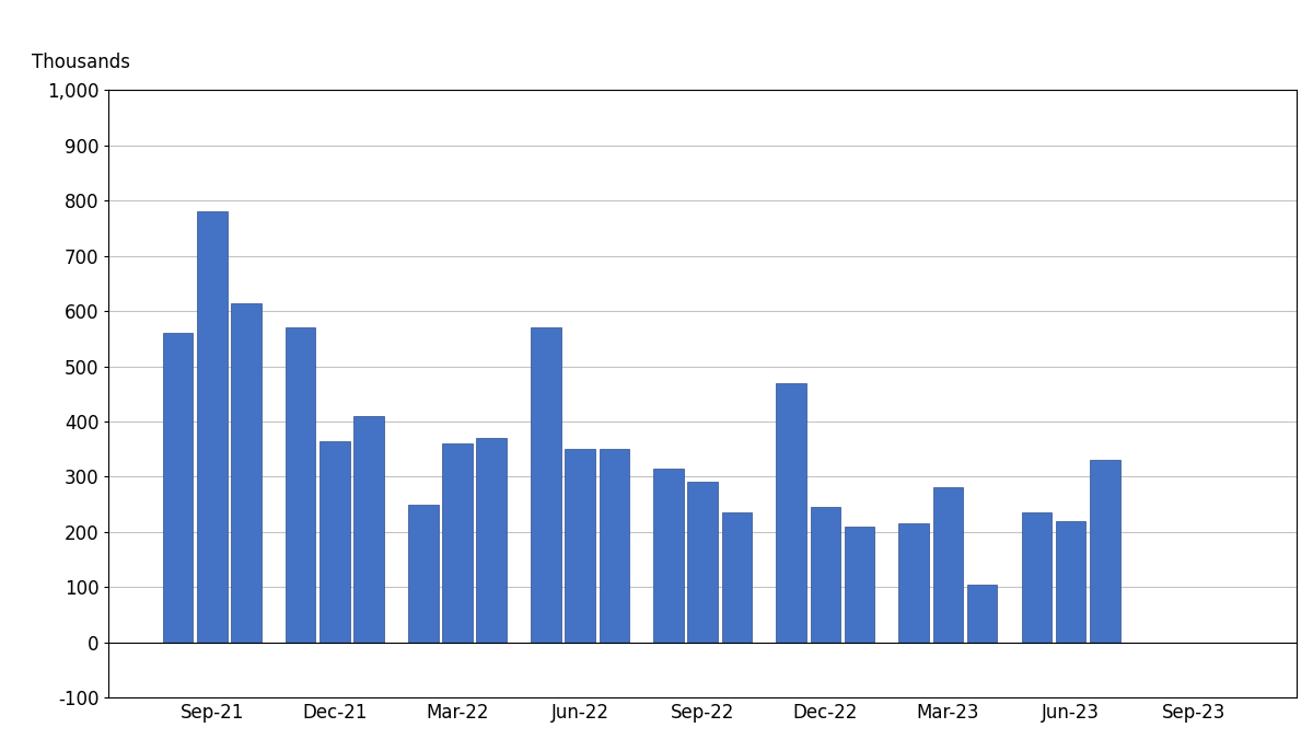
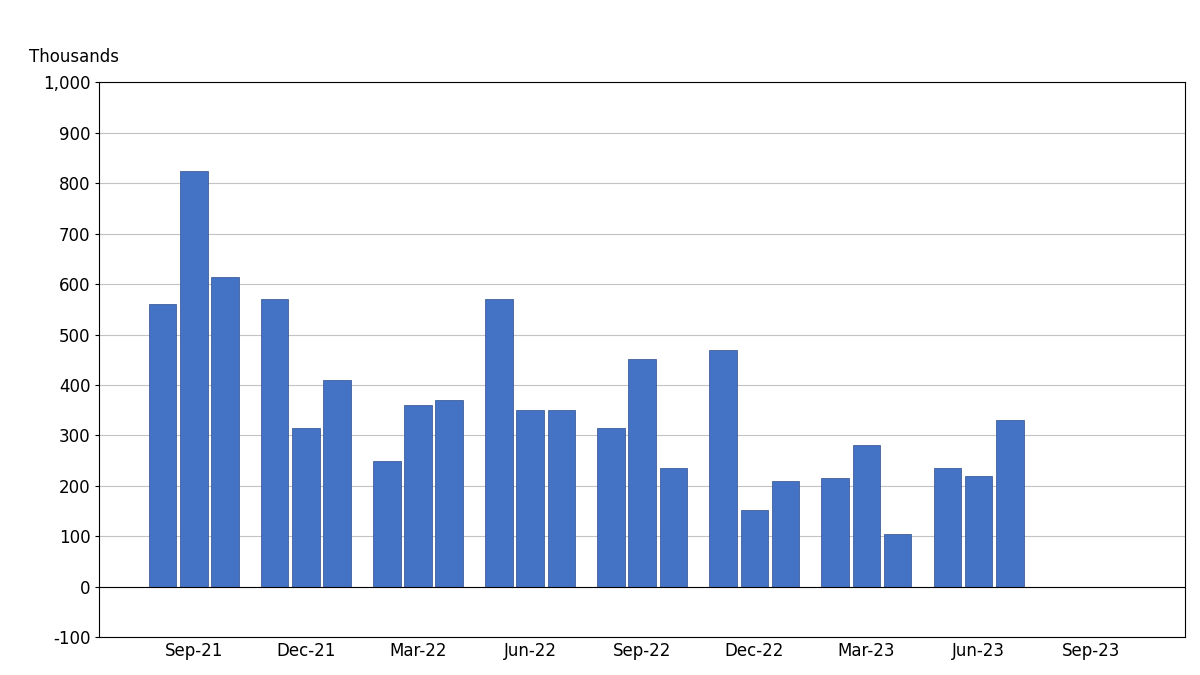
Sep-21: 780 -> 824
Dec-21: 365 -> 314
Sep-22: 290 -> 452
Dec-22: 245 -> 152
